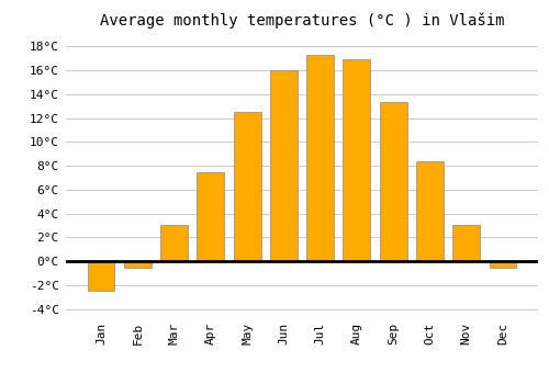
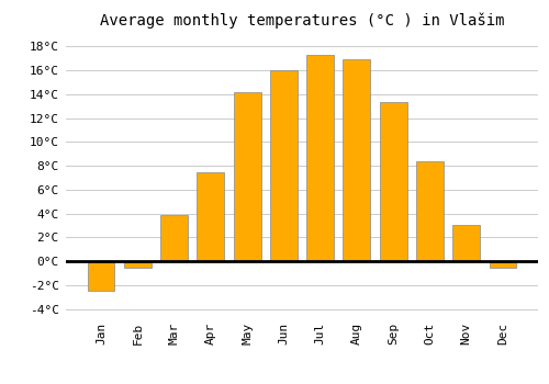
Mar: 3.0°C -> 3.9°C
May: 12.5°C -> 14.2°C
